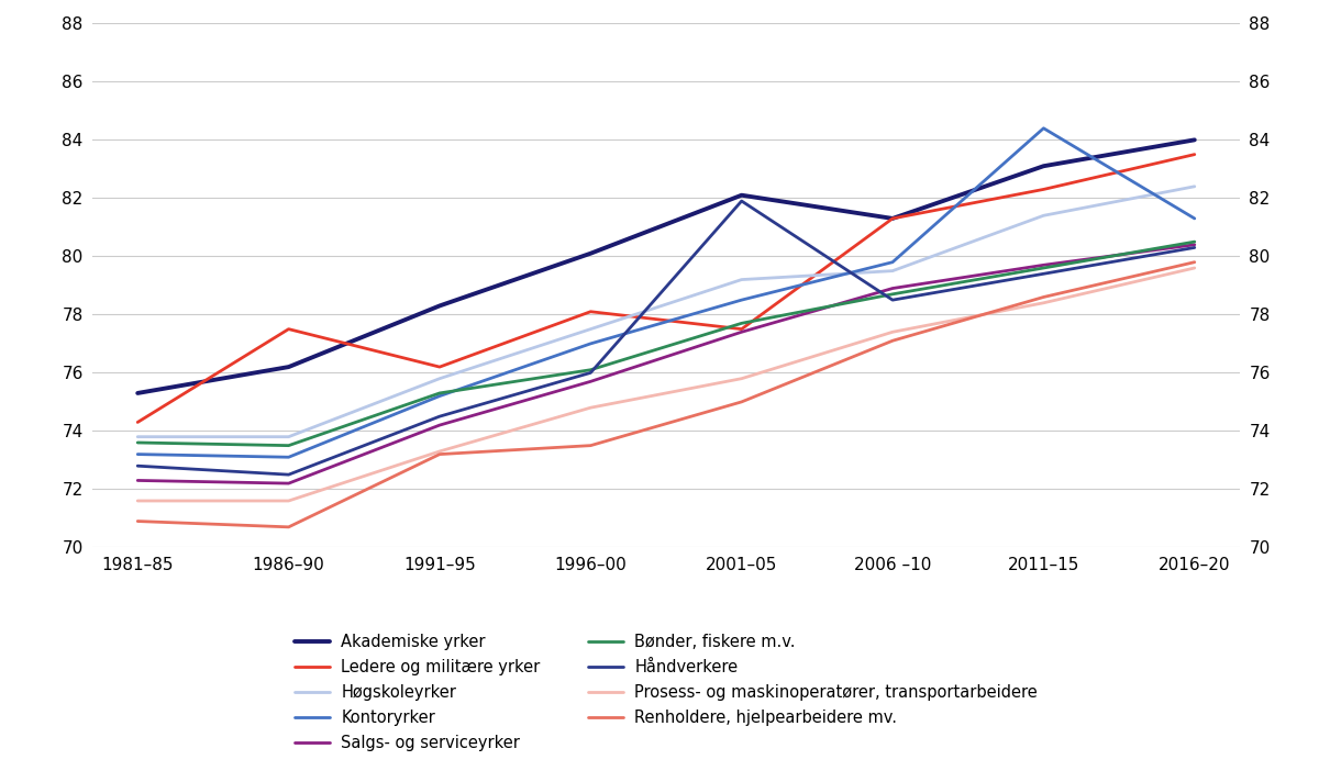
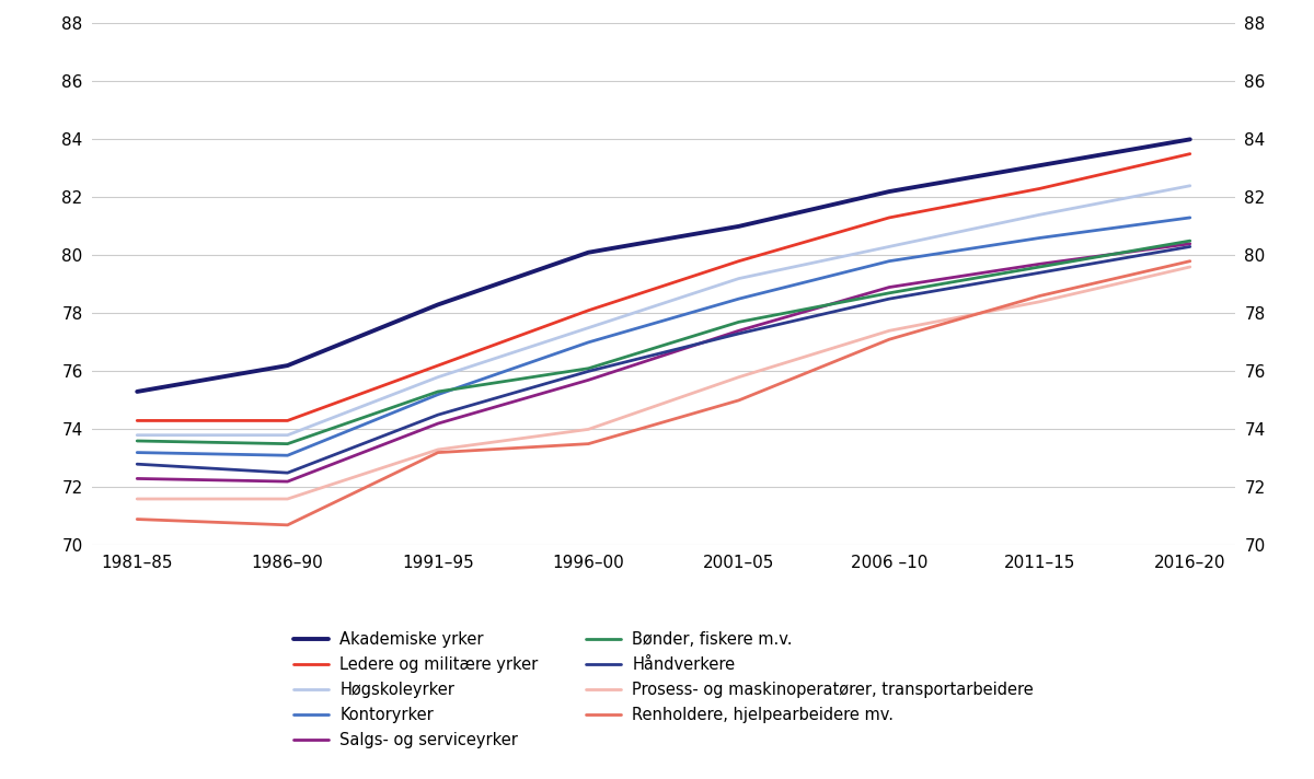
Ledere og militære yrker/1986–90: 77.5 -> 74.3
Prosess- og maskinoperatører, transportarbeidere/1996–00: 74.8 -> 74.0
Akademiske yrker/2001–05: 82.1 -> 81.0
Ledere og militære yrker/2001–05: 77.5 -> 79.8
Håndverkere/2001–05: 81.9 -> 77.3
Akademiske yrker/2006 –10: 81.3 -> 82.2
Høgskoleyrker/2006 –10: 79.5 -> 80.3
Kontoryrker/2011–15: 84.4 -> 80.6
